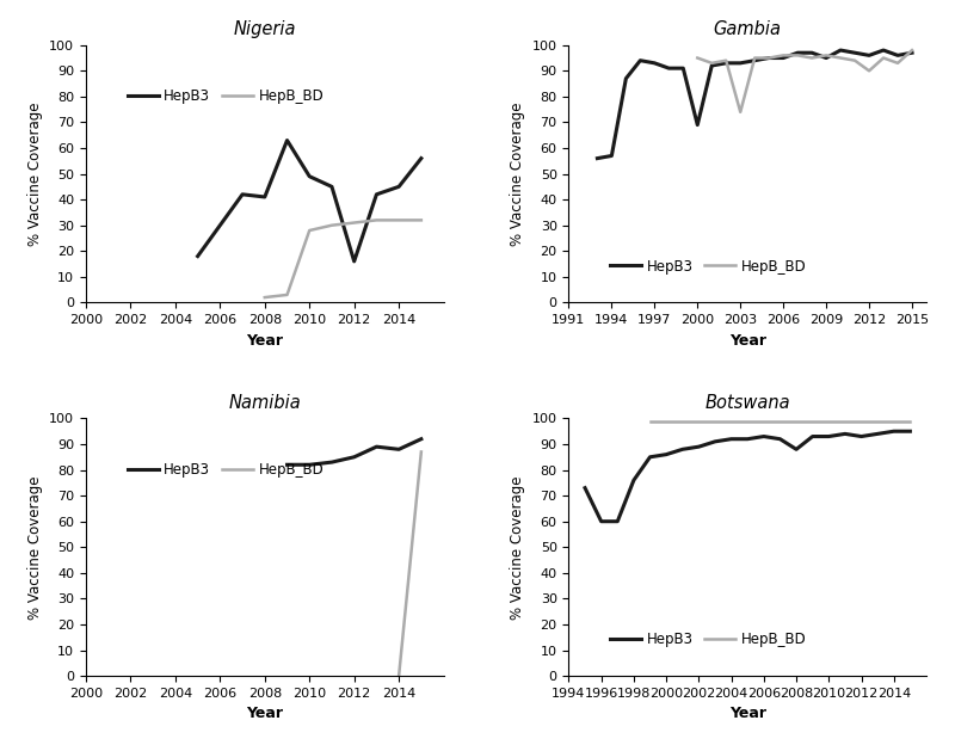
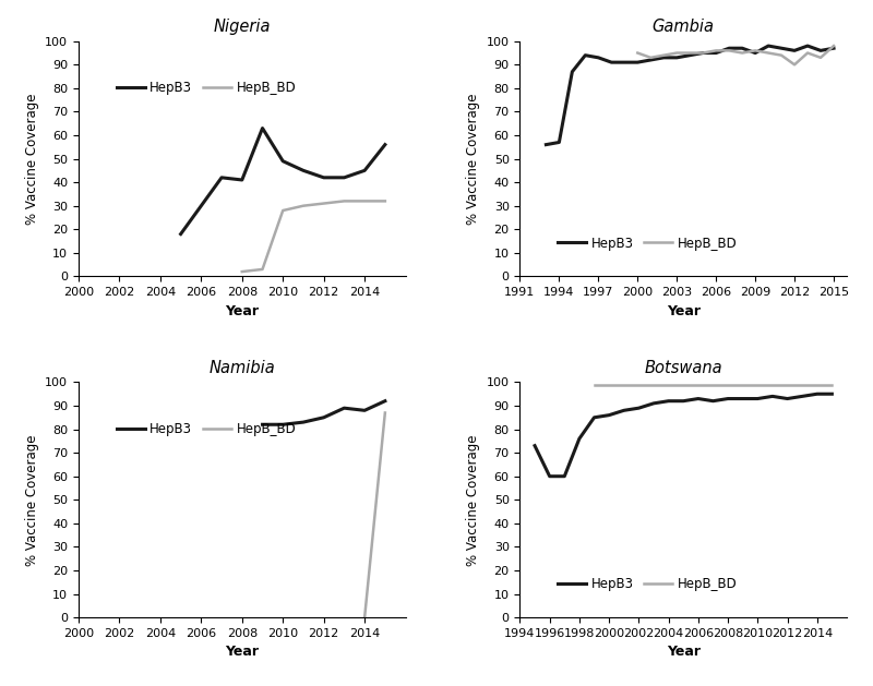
Nigeria/HepB3/2012: 16 -> 42
Gambia/HepB3/2000: 69 -> 91
Gambia/HepB_BD/2003: 74 -> 95
Botswana/HepB3/2008: 88 -> 93
